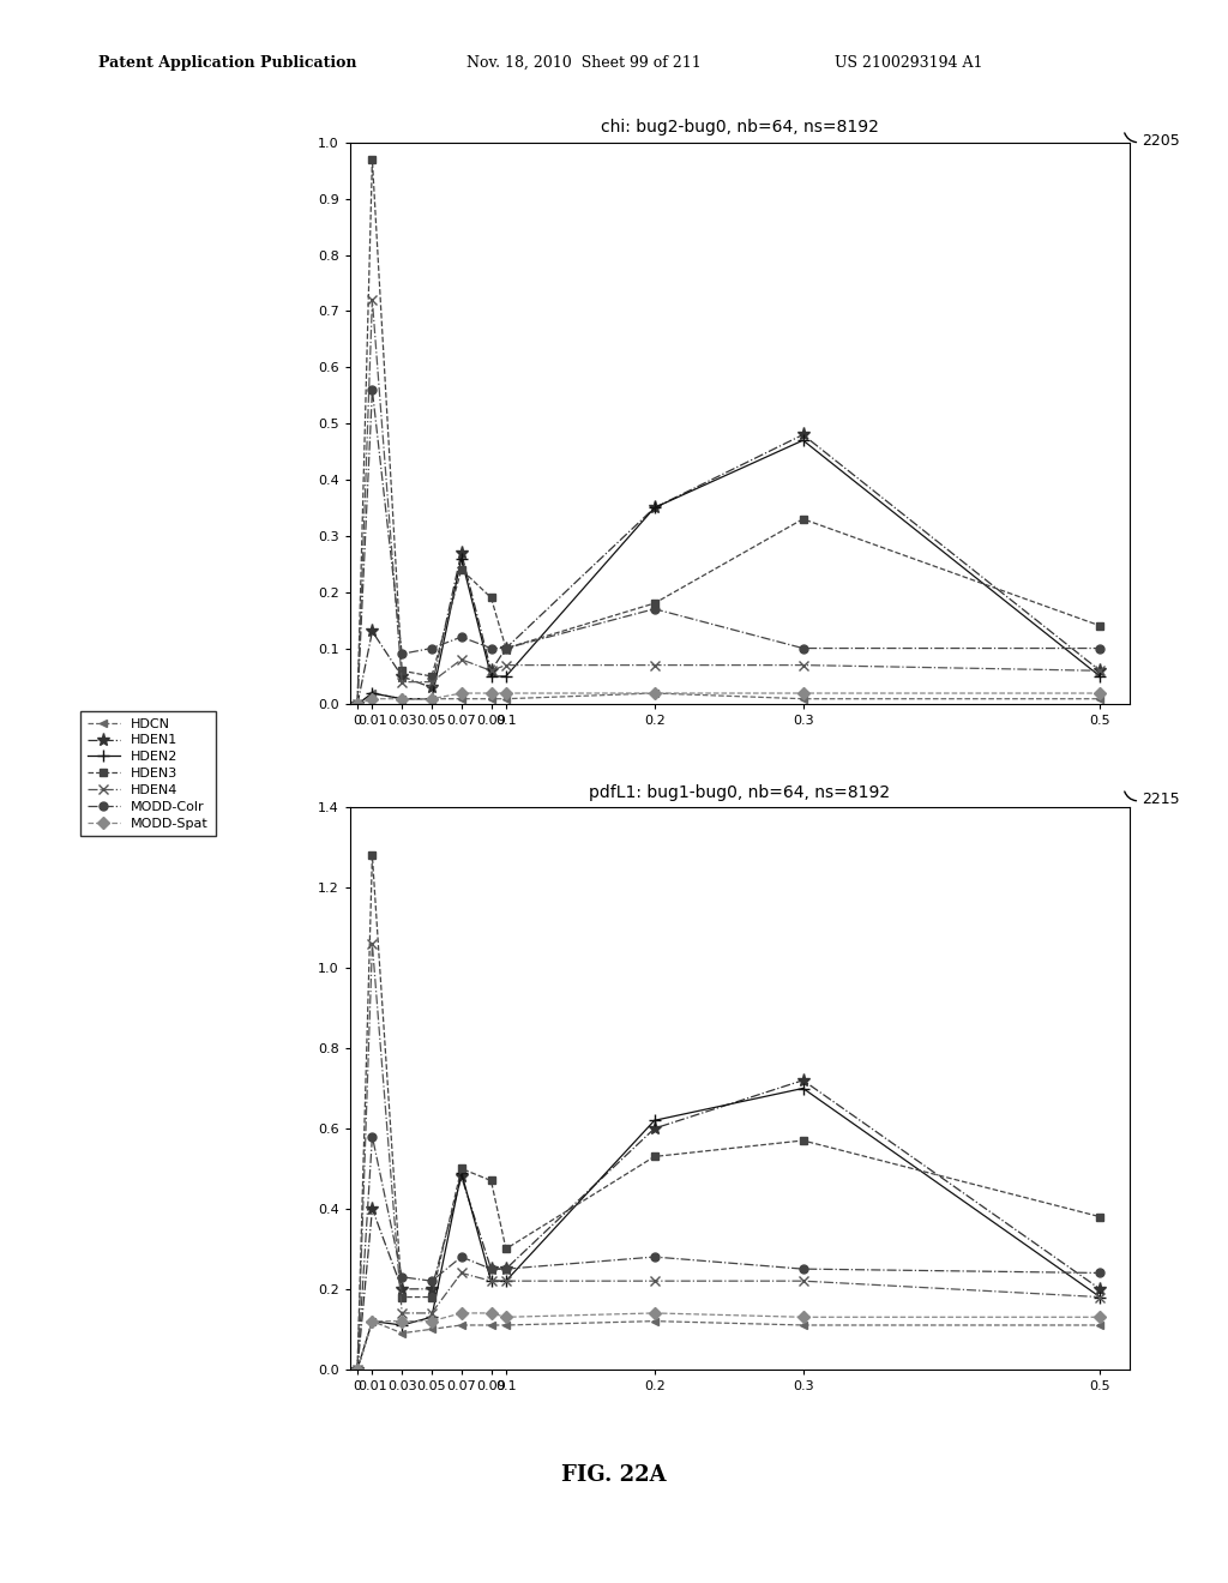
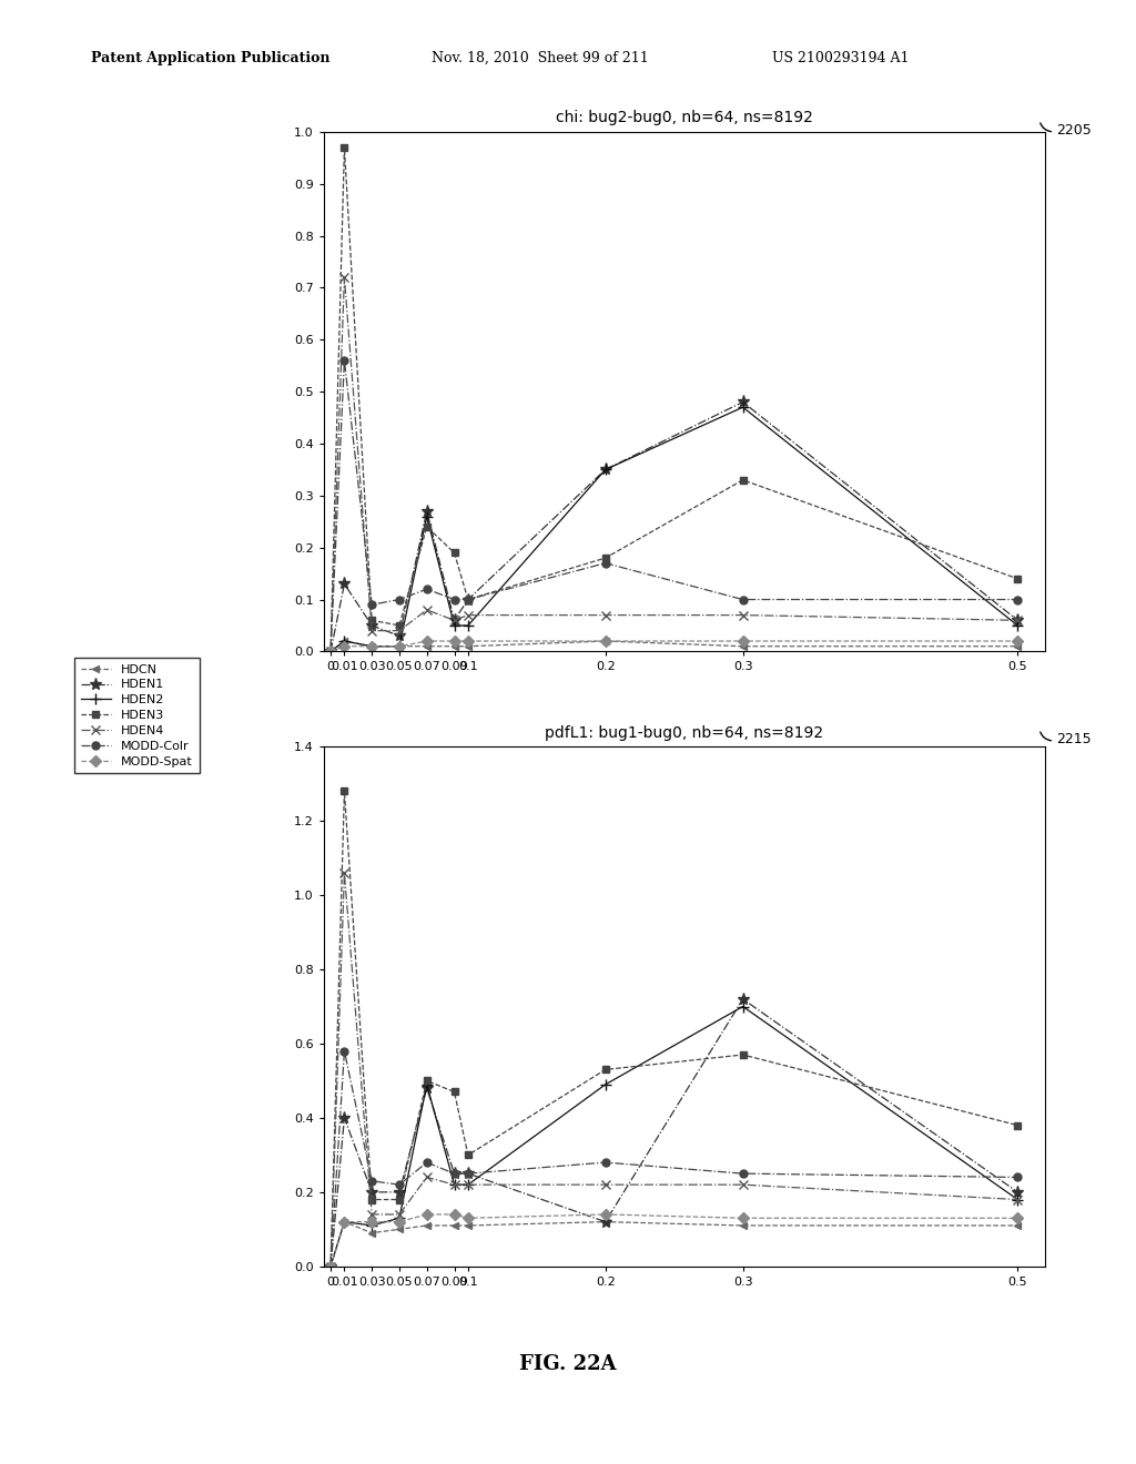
pdfL1: bug1-bug0, nb=64, ns=8192/HDEN1/0.2: 0.60 -> 0.12
pdfL1: bug1-bug0, nb=64, ns=8192/HDEN2/0.2: 0.62 -> 0.49
